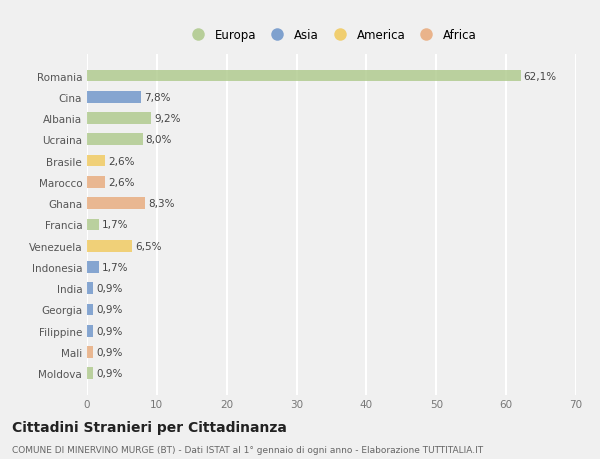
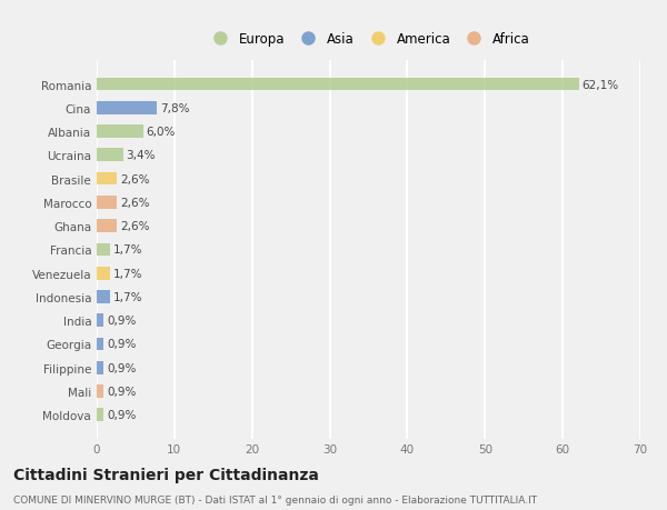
Albania: 9,2% -> 6,0%
Ucraina: 8,0% -> 3,4%
Ghana: 8,3% -> 2,6%
Venezuela: 6,5% -> 1,7%
